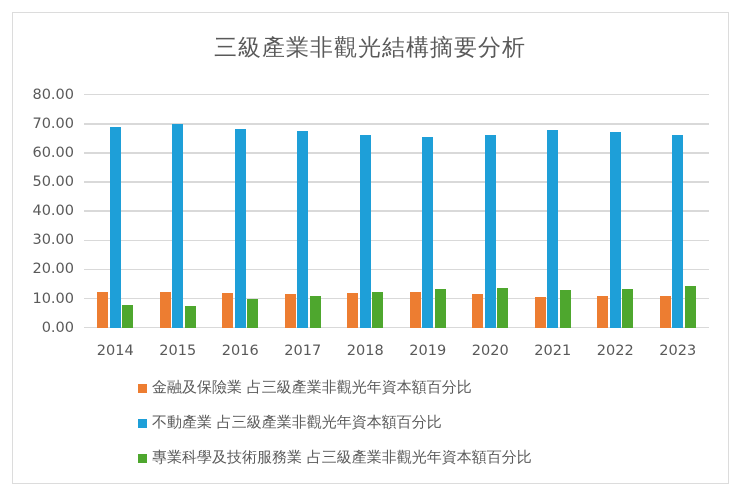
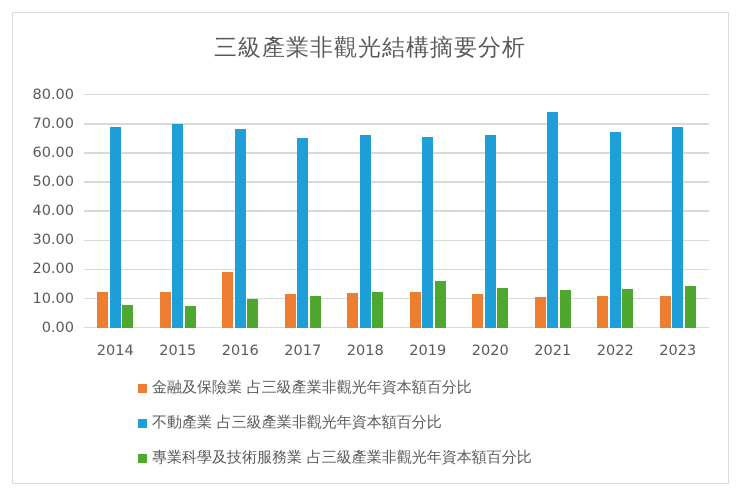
金融及保險業 占三級產業非觀光年資本額百分比/2016: 12 -> 19
不動產業 占三級產業非觀光年資本額百分比/2017: 68 -> 65
專業科學及技術服務業 占三級產業非觀光年資本額百分比/2019: 13 -> 16
不動產業 占三級產業非觀光年資本額百分比/2021: 68 -> 74
不動產業 占三級產業非觀光年資本額百分比/2023: 66 -> 69
